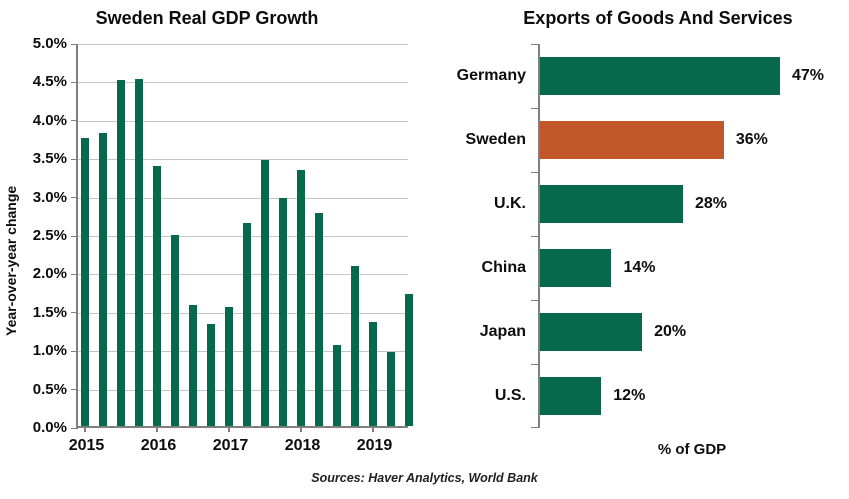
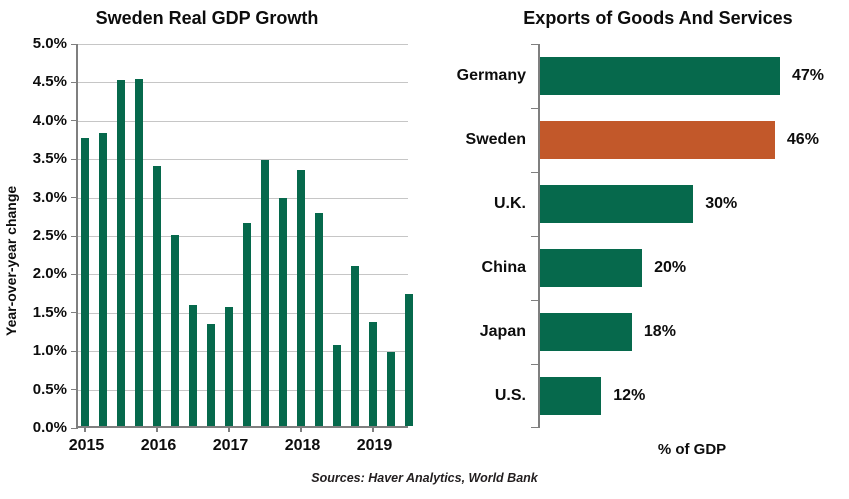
Exports of Goods And Services/Sweden: 36% -> 46%
Exports of Goods And Services/U.K.: 28% -> 30%
Exports of Goods And Services/China: 14% -> 20%
Exports of Goods And Services/Japan: 20% -> 18%
